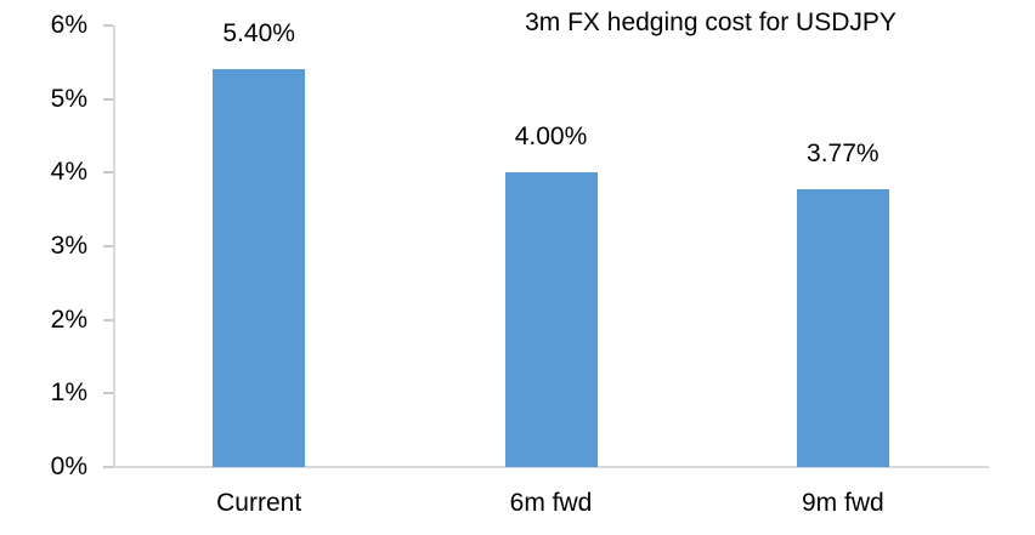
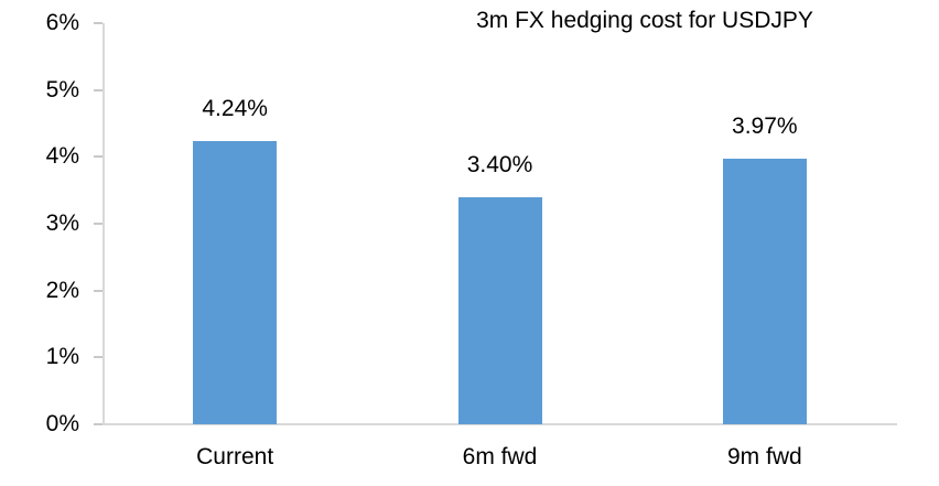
Current: 5.40% -> 4.24%
6m fwd: 4.00% -> 3.40%
9m fwd: 3.77% -> 3.97%
